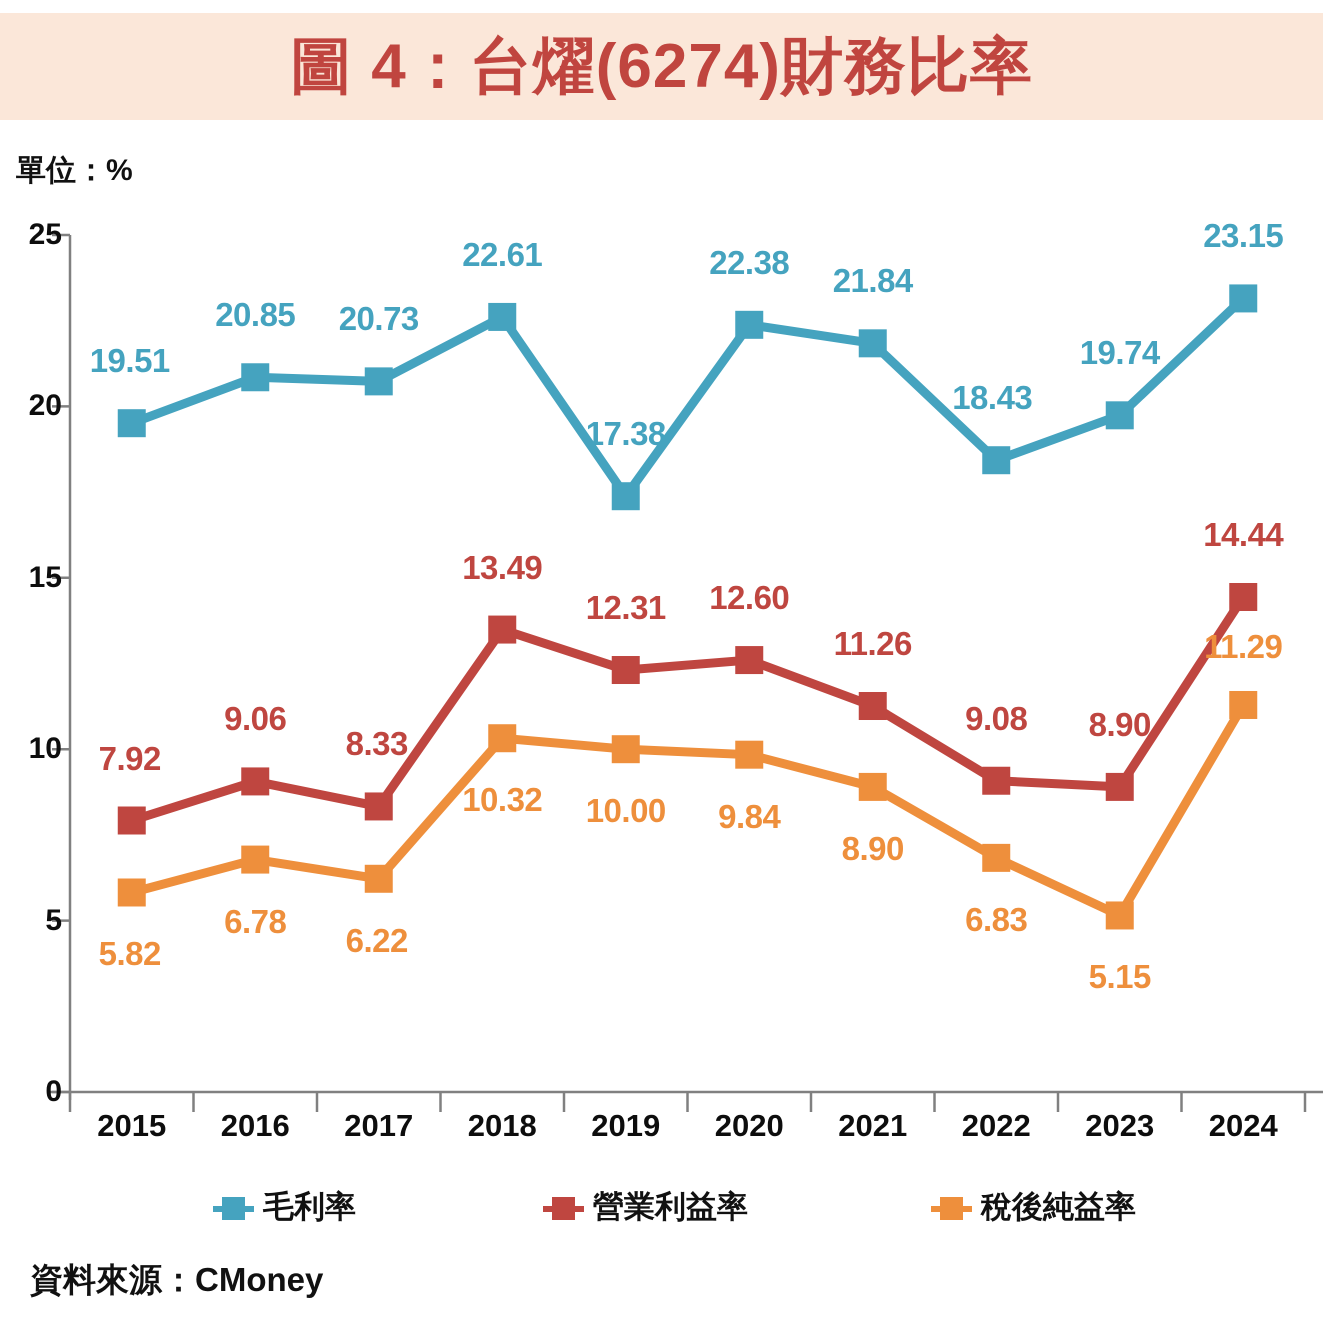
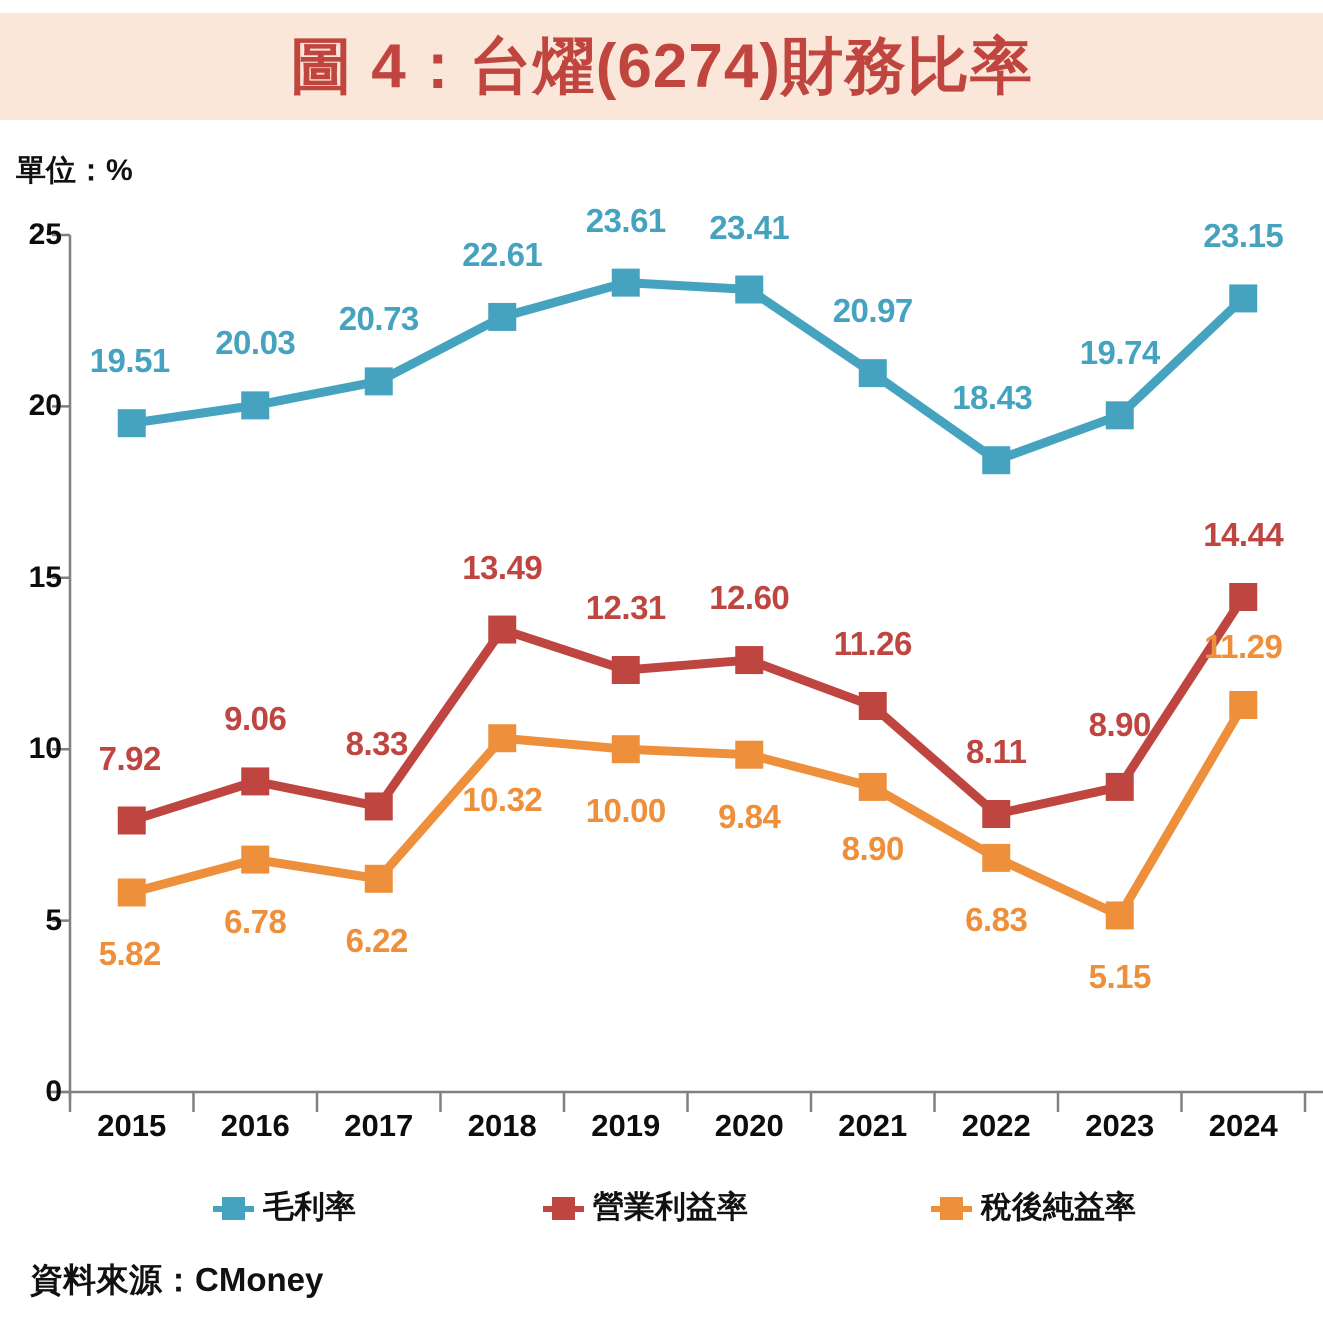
毛利率/2016: 20.85 -> 20.03
毛利率/2019: 17.38 -> 23.61
毛利率/2020: 22.38 -> 23.41
毛利率/2021: 21.84 -> 20.97
營業利益率/2022: 9.08 -> 8.11
